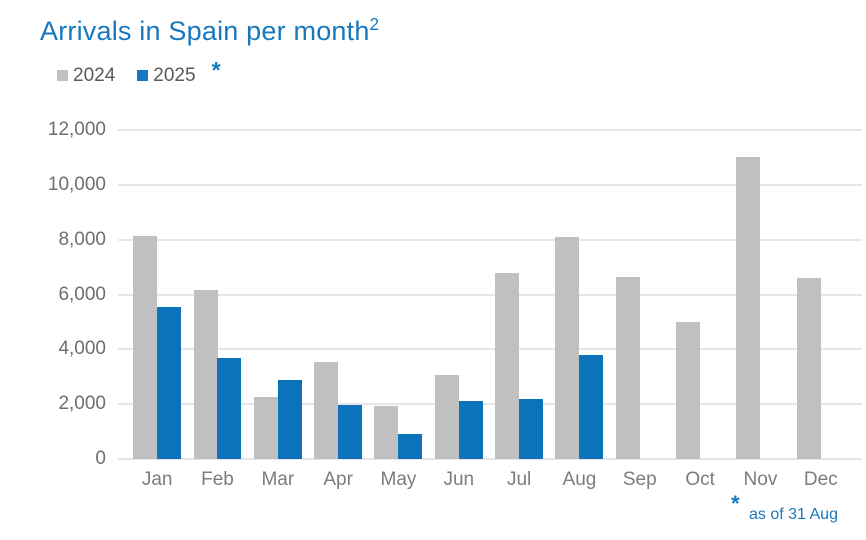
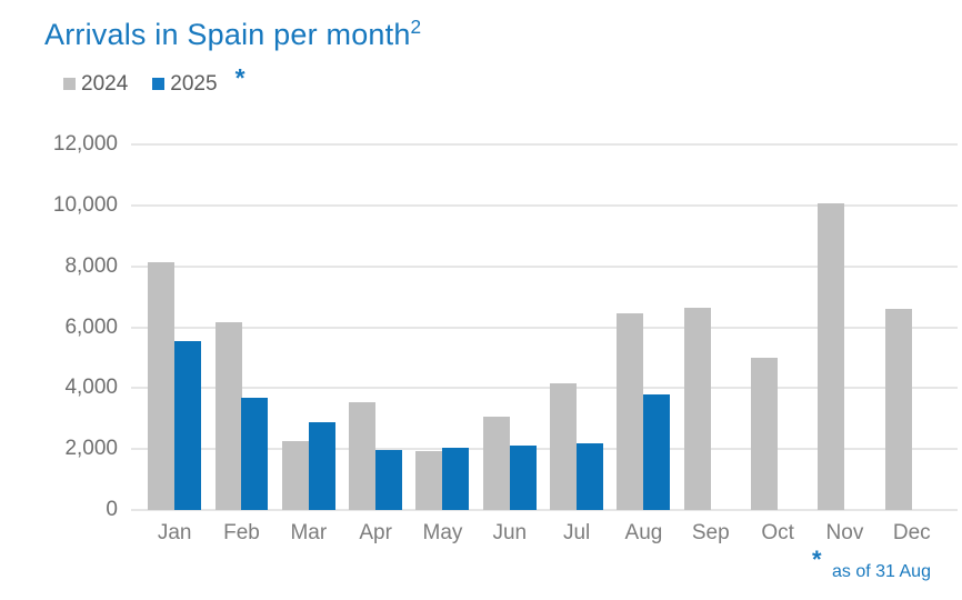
2025/May: 900 -> 2000
2024/Jul: 6800 -> 4200
2024/Aug: 8100 -> 6400
2024/Nov: 11000 -> 10100
